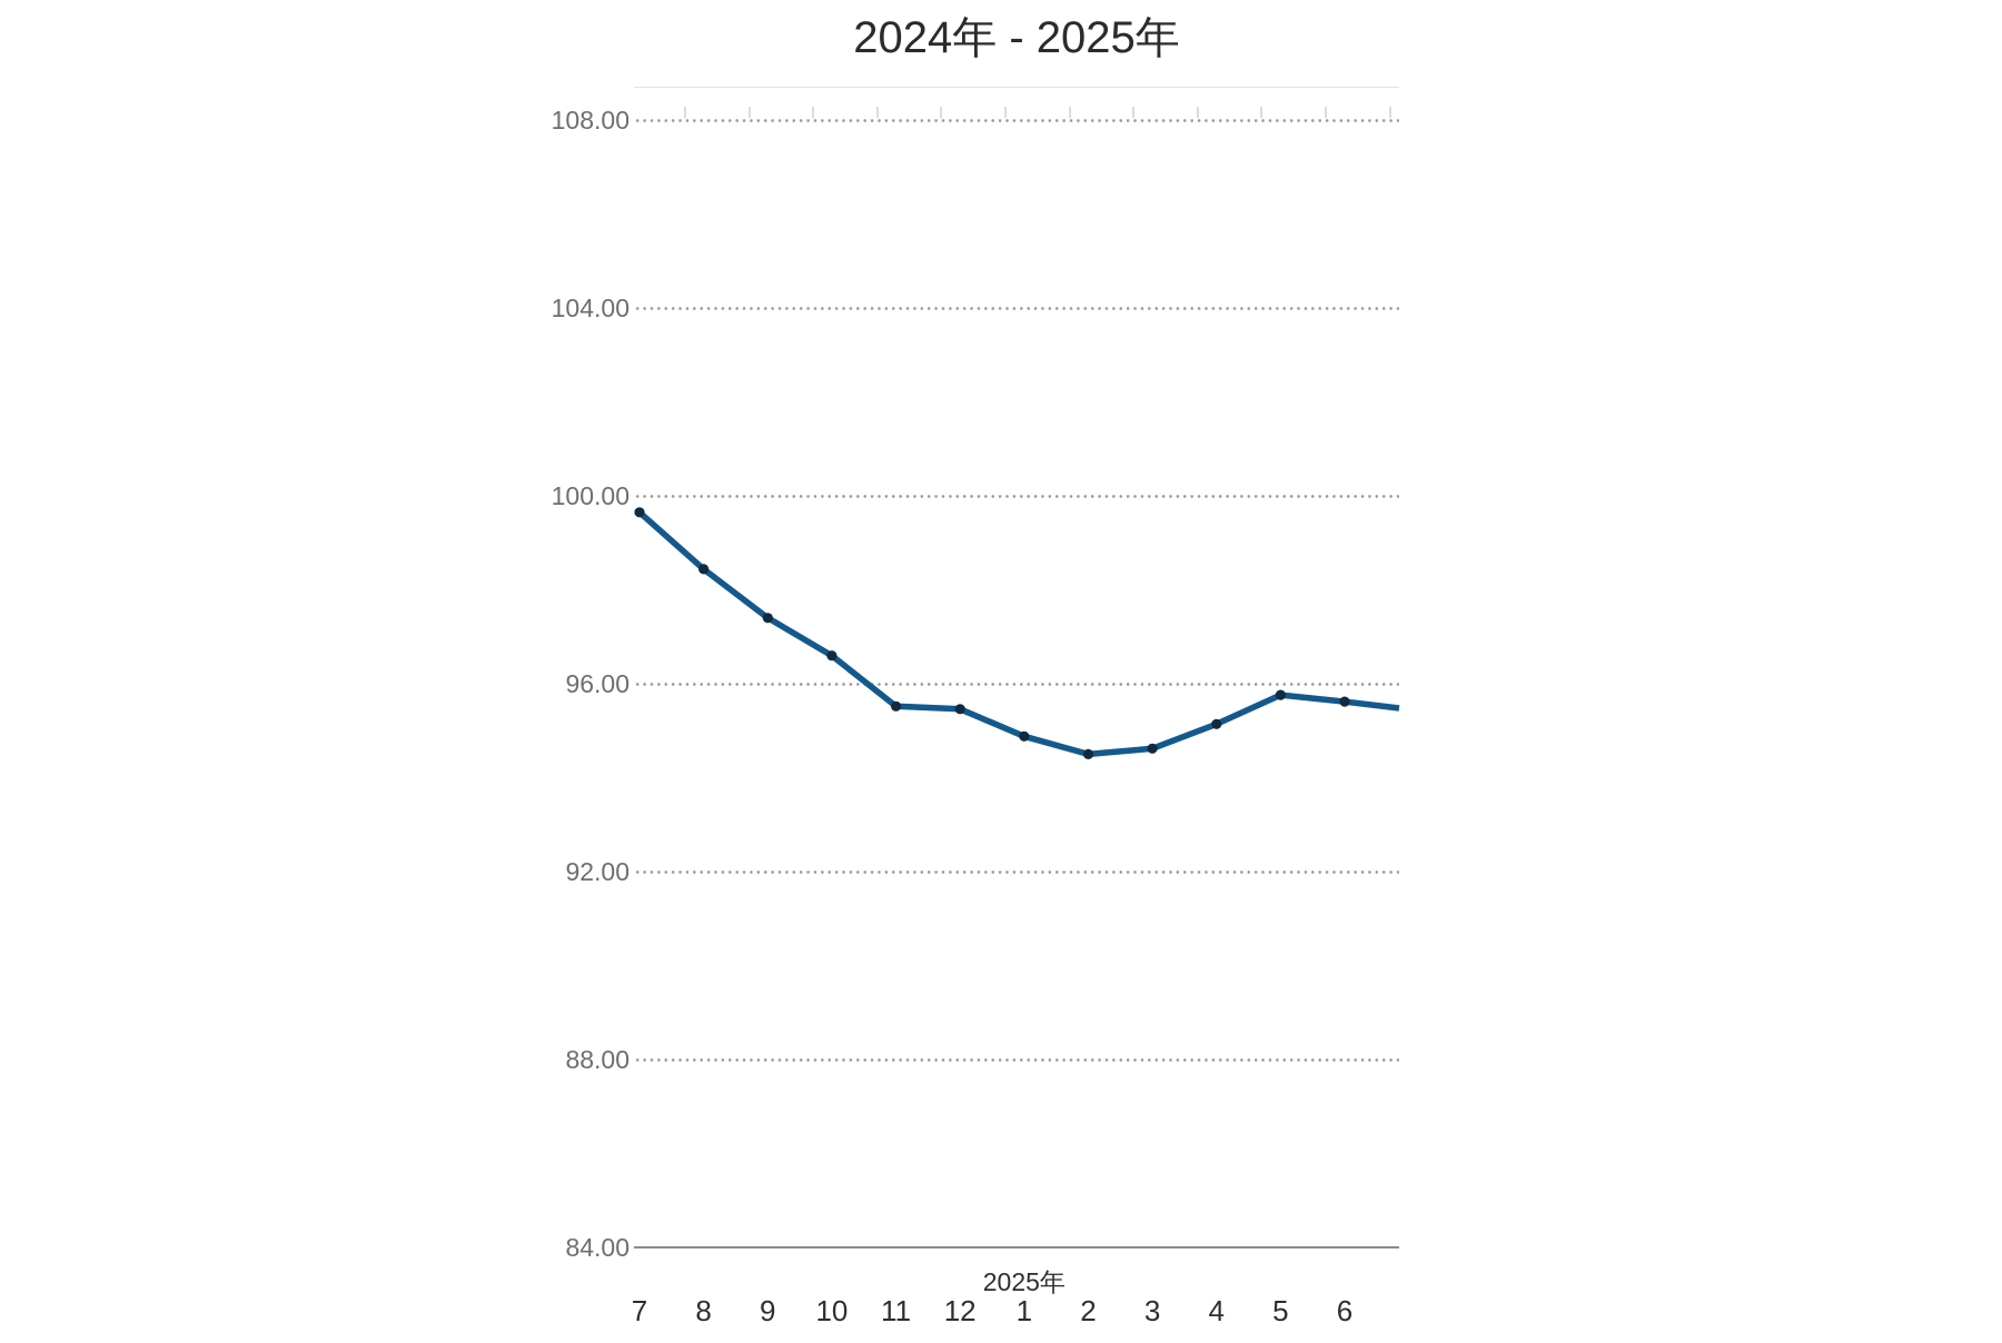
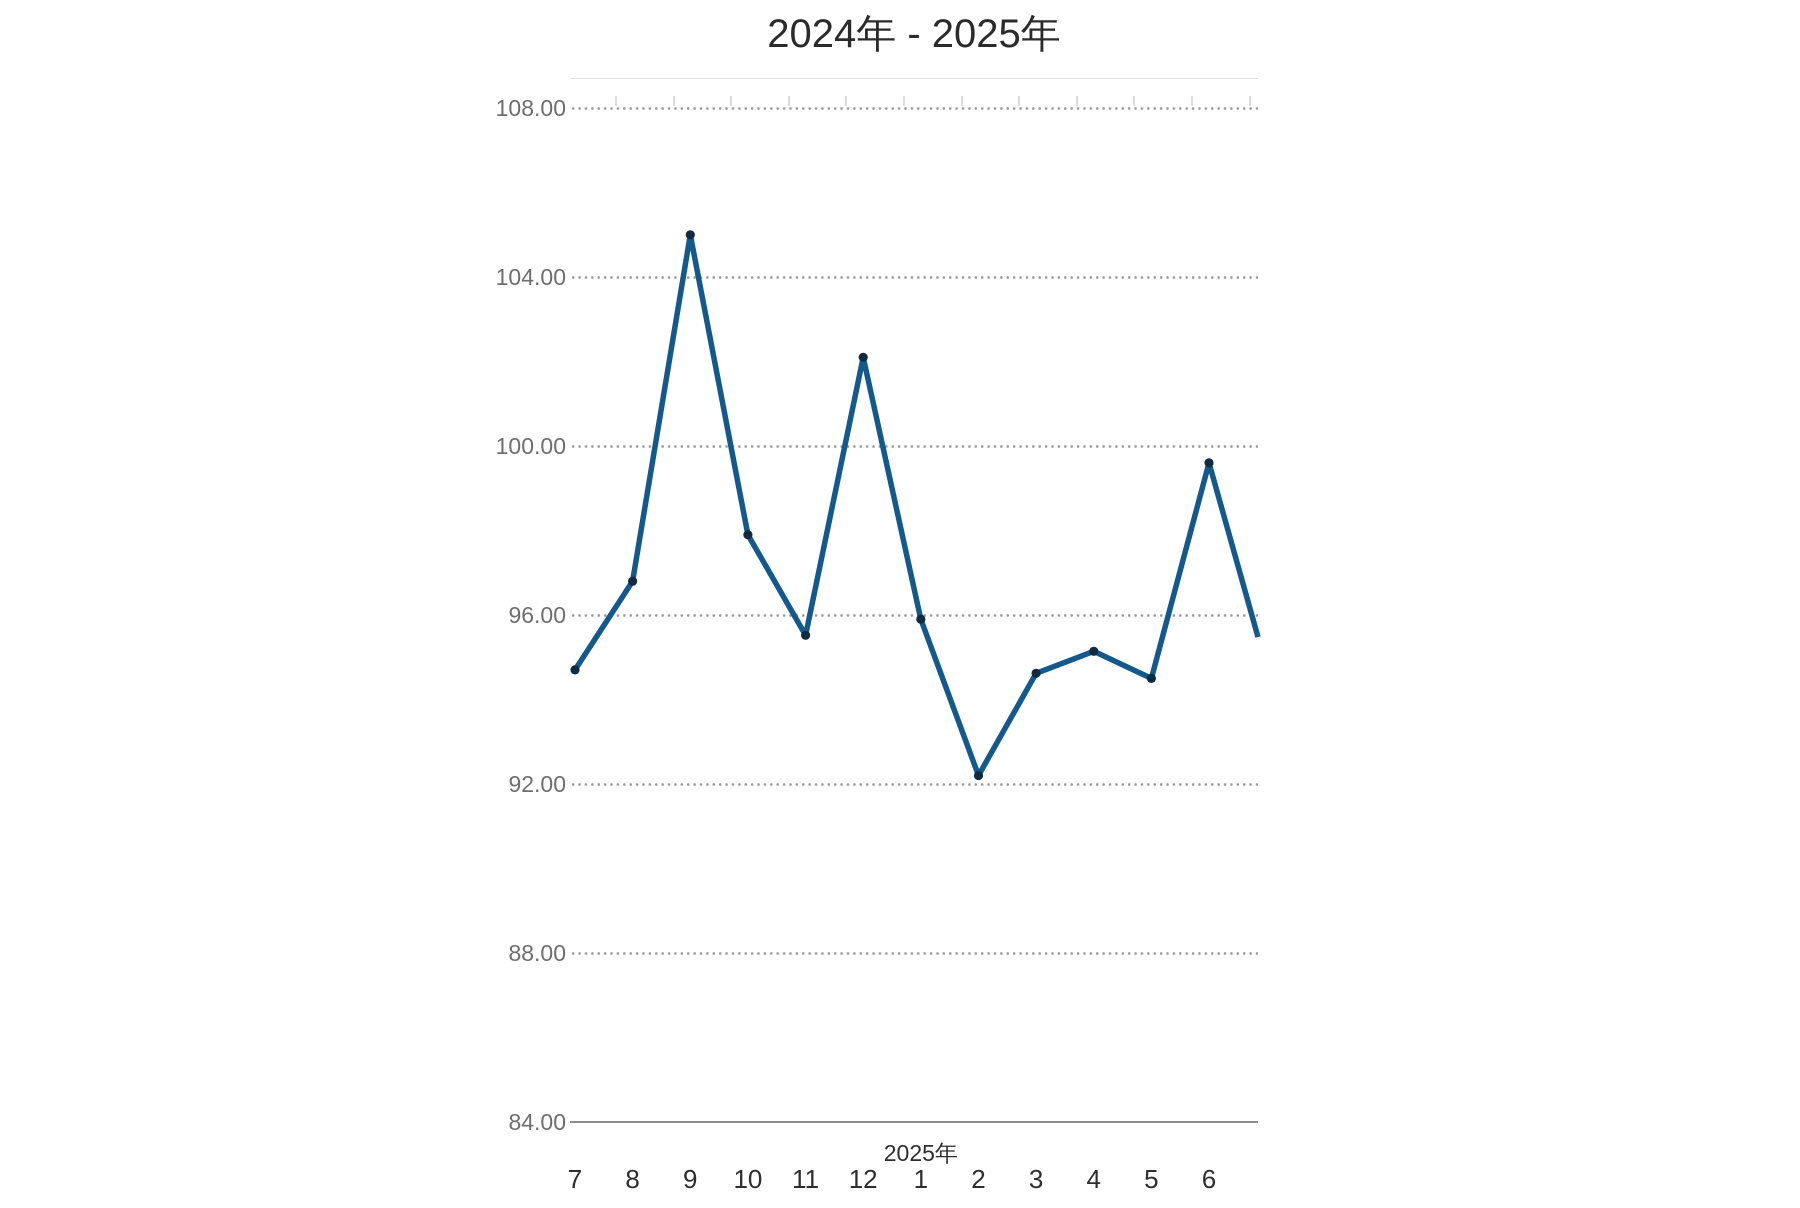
7: 99.7 -> 94.7
8: 98.4 -> 96.8
9: 97.4 -> 105.0
10: 96.6 -> 97.9
12: 95.5 -> 102.1
1: 94.9 -> 95.9
2: 94.5 -> 92.2
5: 95.8 -> 94.5
6: 95.6 -> 99.6
